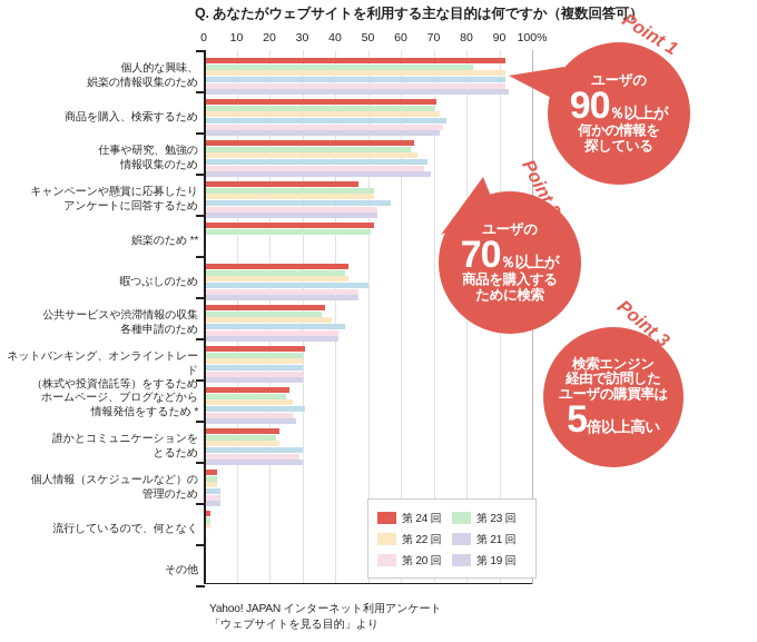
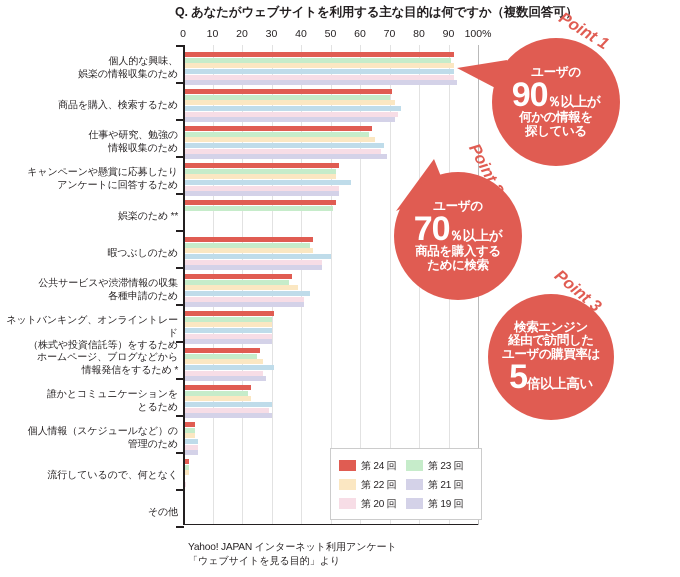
第 23 回/個人的な興味、 娯楽の情報収集のため: 82% -> 91%
第 24 回/キャンペーンや懸賞に応募したり アンケートに回答するため: 47% -> 53%
